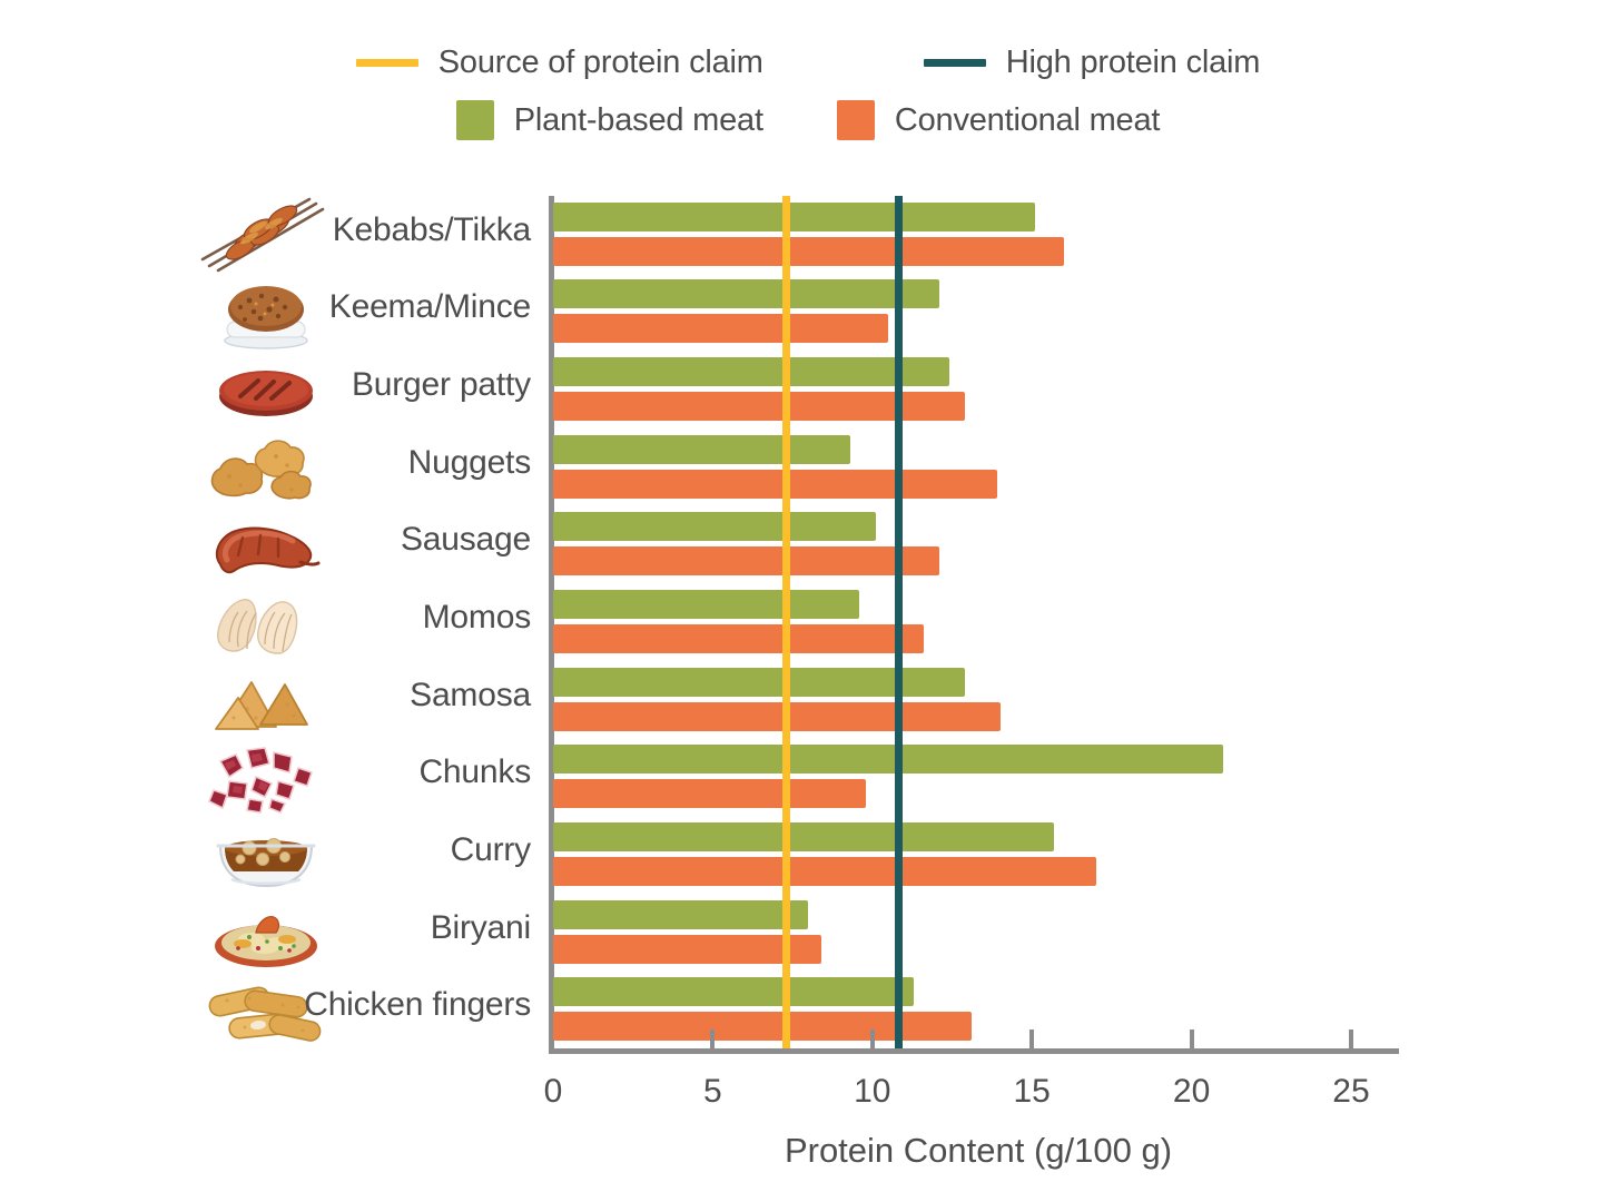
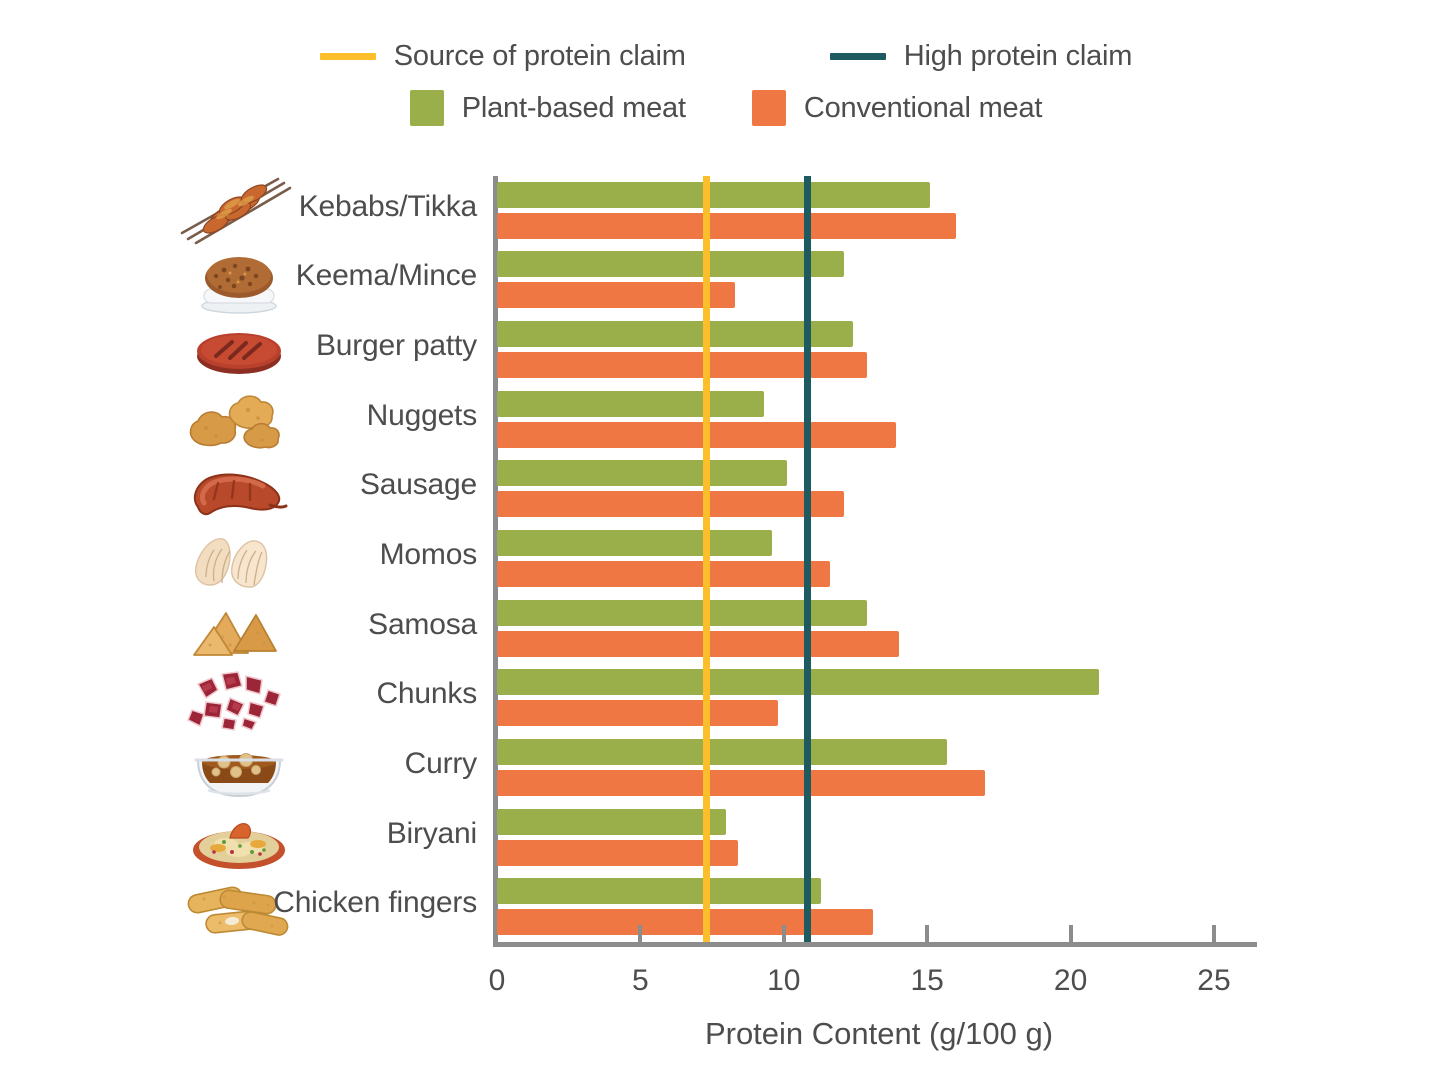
Conventional meat/Keema/Mince: 10.5 -> 8.3
